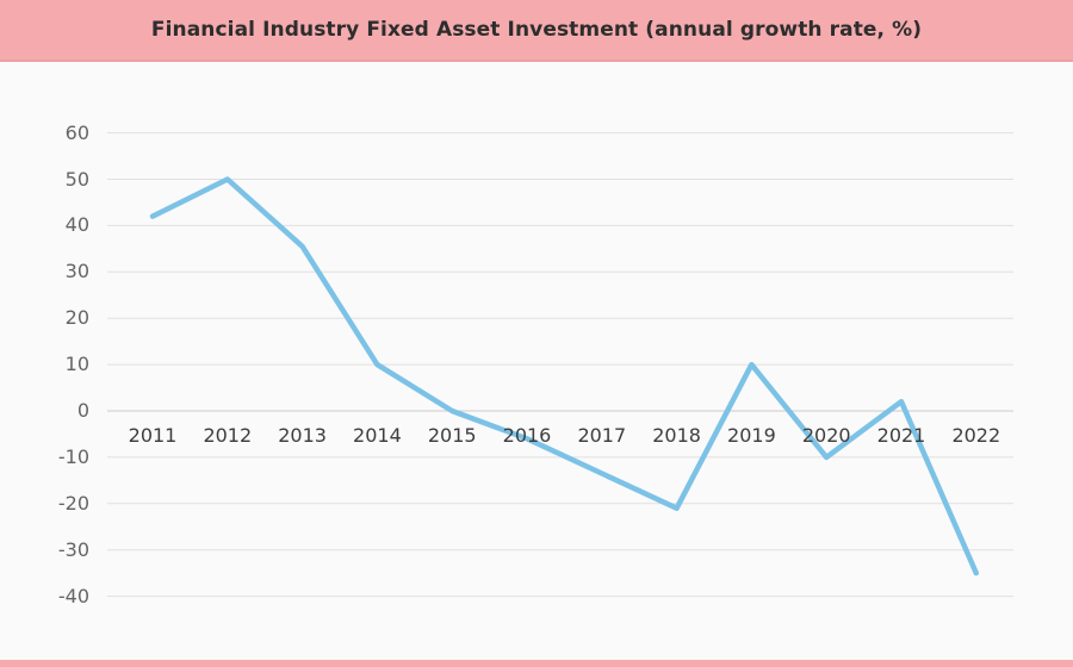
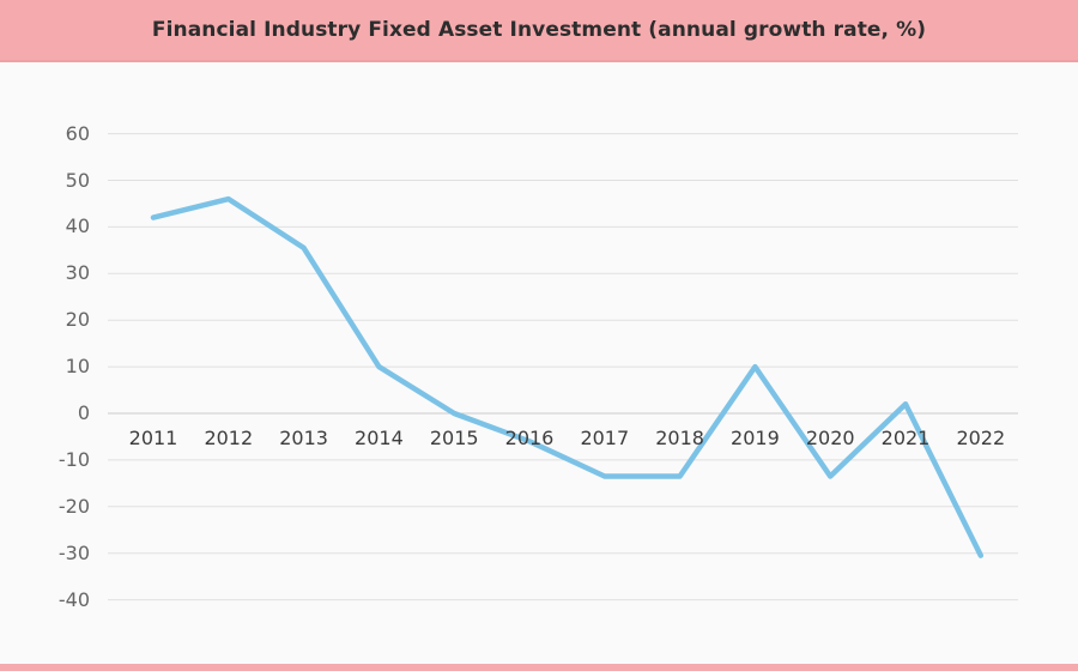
2012: 50 -> 46
2018: -21 -> -14
2020: -10 -> -14
2022: -35 -> -30
